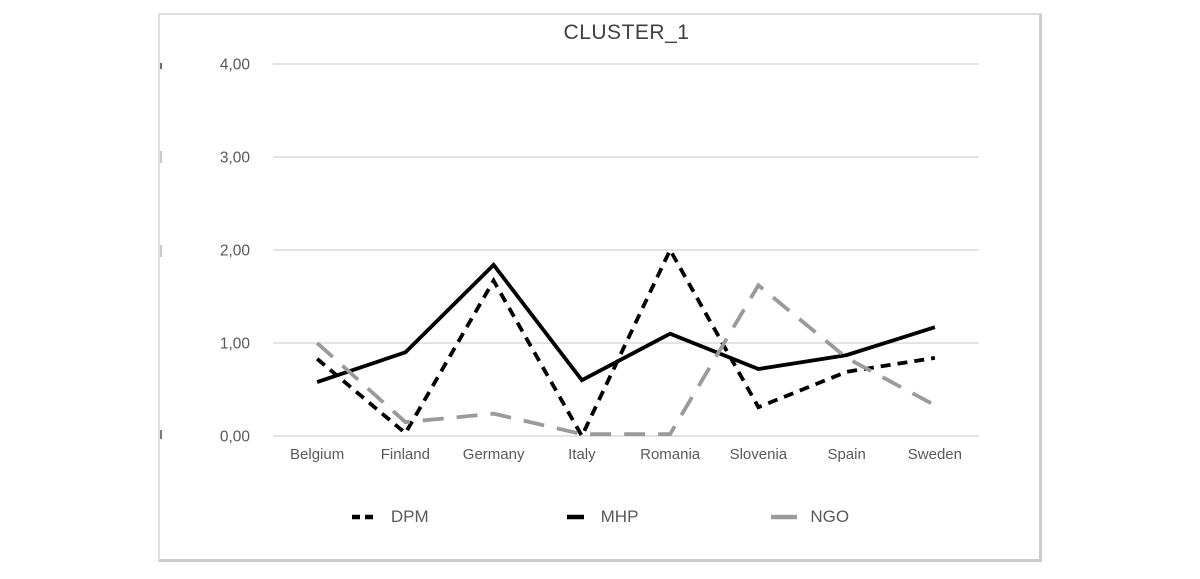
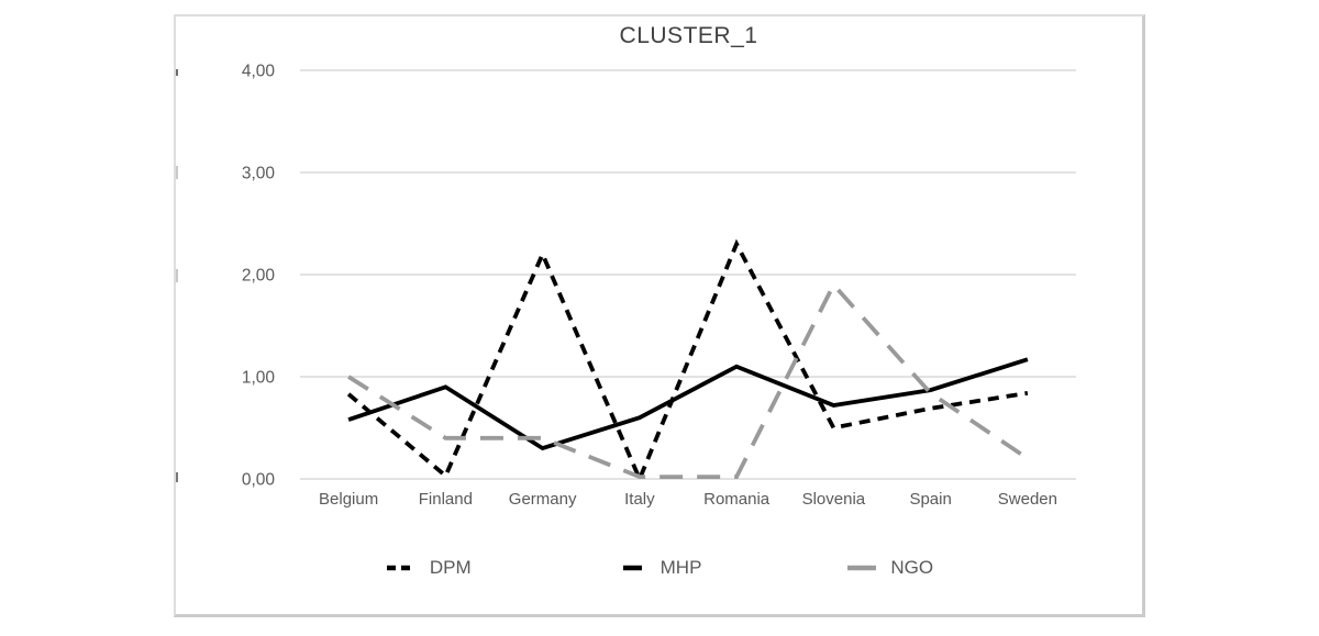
NGO/Finland: 0,1 -> 0,4
DPM/Germany: 1,7 -> 2,2
MHP/Germany: 1,8 -> 0,3
NGO/Germany: 0,2 -> 0,4
DPM/Romania: 2,0 -> 2,3
DPM/Slovenia: 0,3 -> 0,5
NGO/Slovenia: 1,6 -> 1,9
NGO/Sweden: 0,3 -> 0,2
